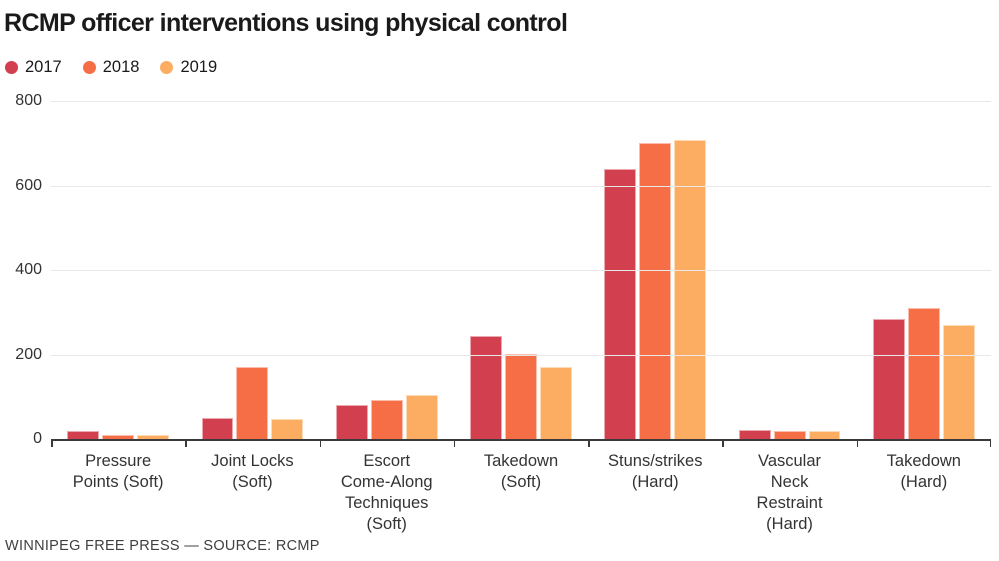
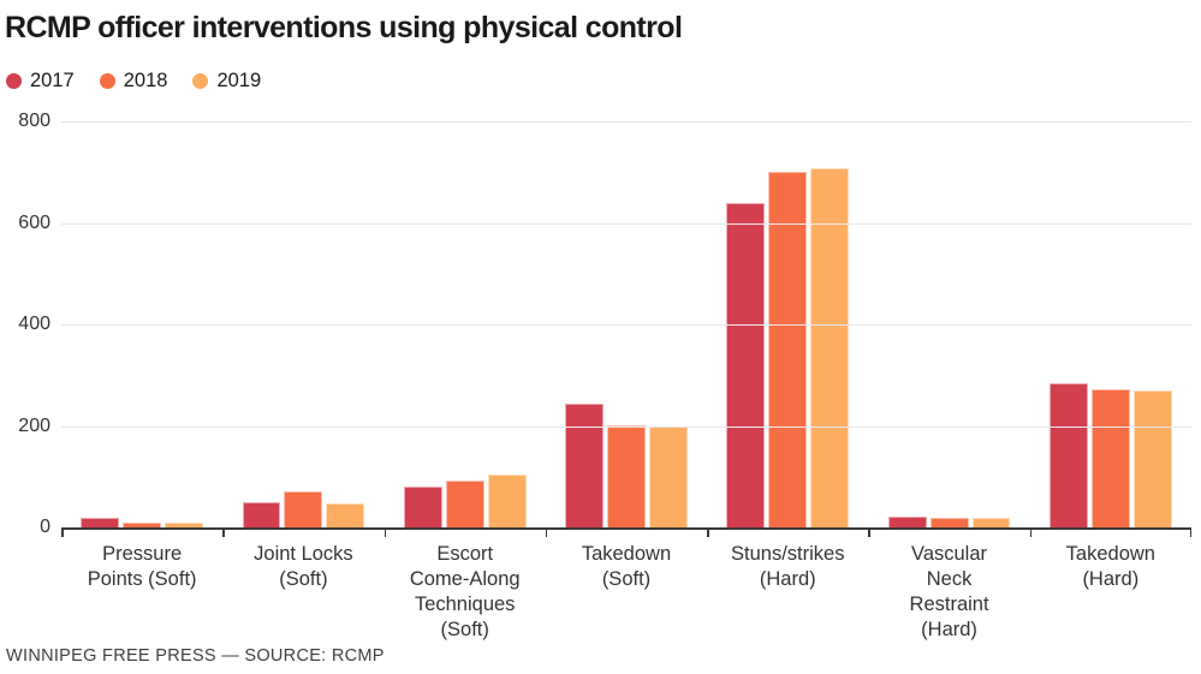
2018/Joint Locks (Soft): 170 -> 70
2019/Takedown (Soft): 170 -> 200
2018/Takedown (Hard): 310 -> 270
